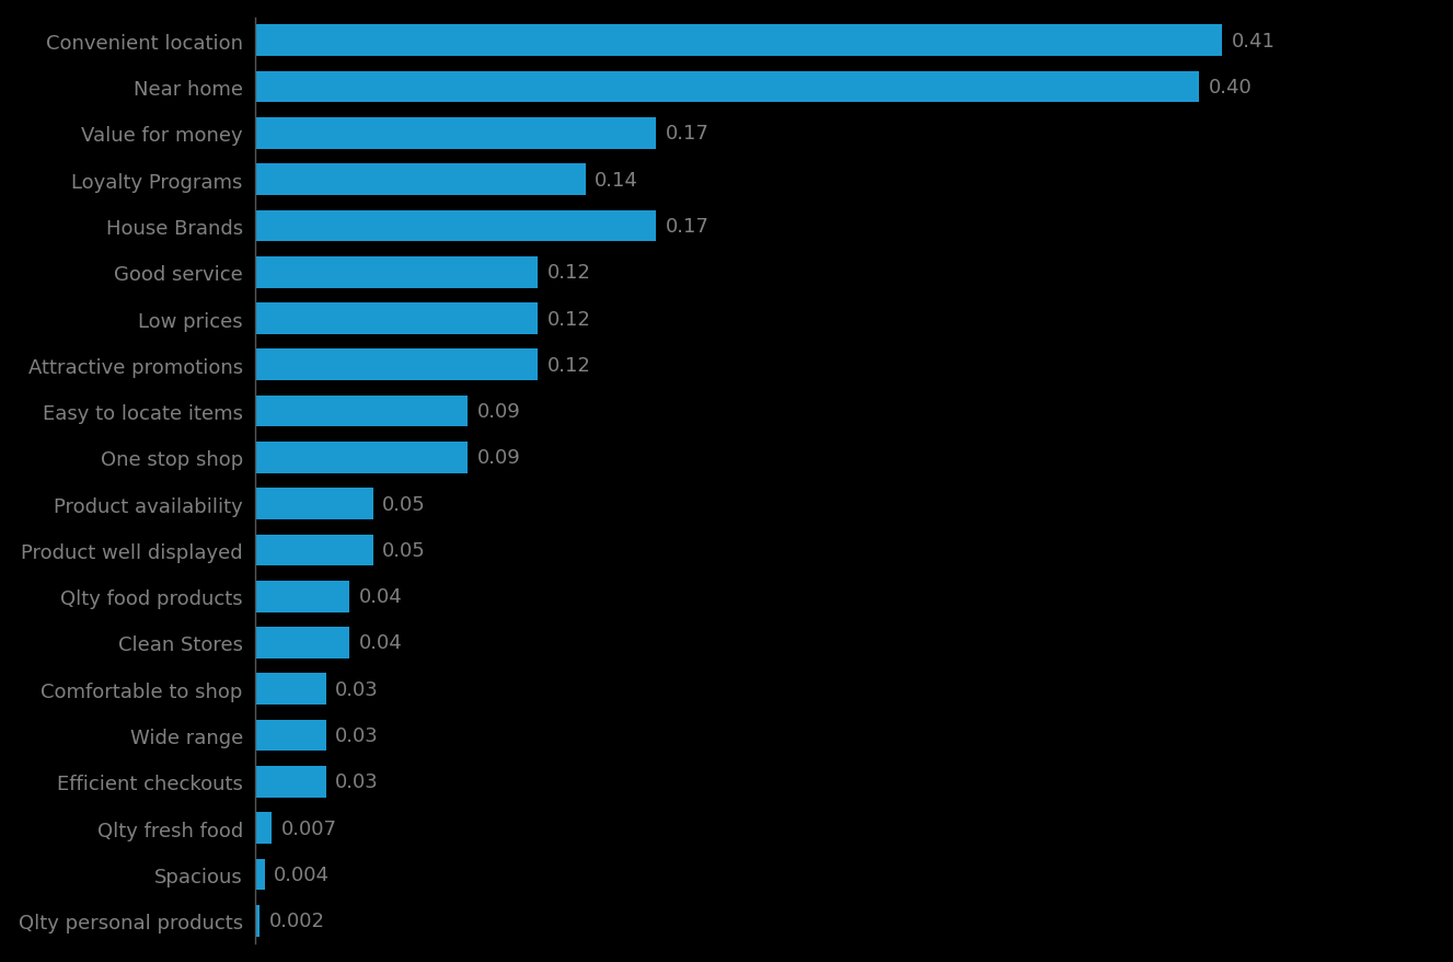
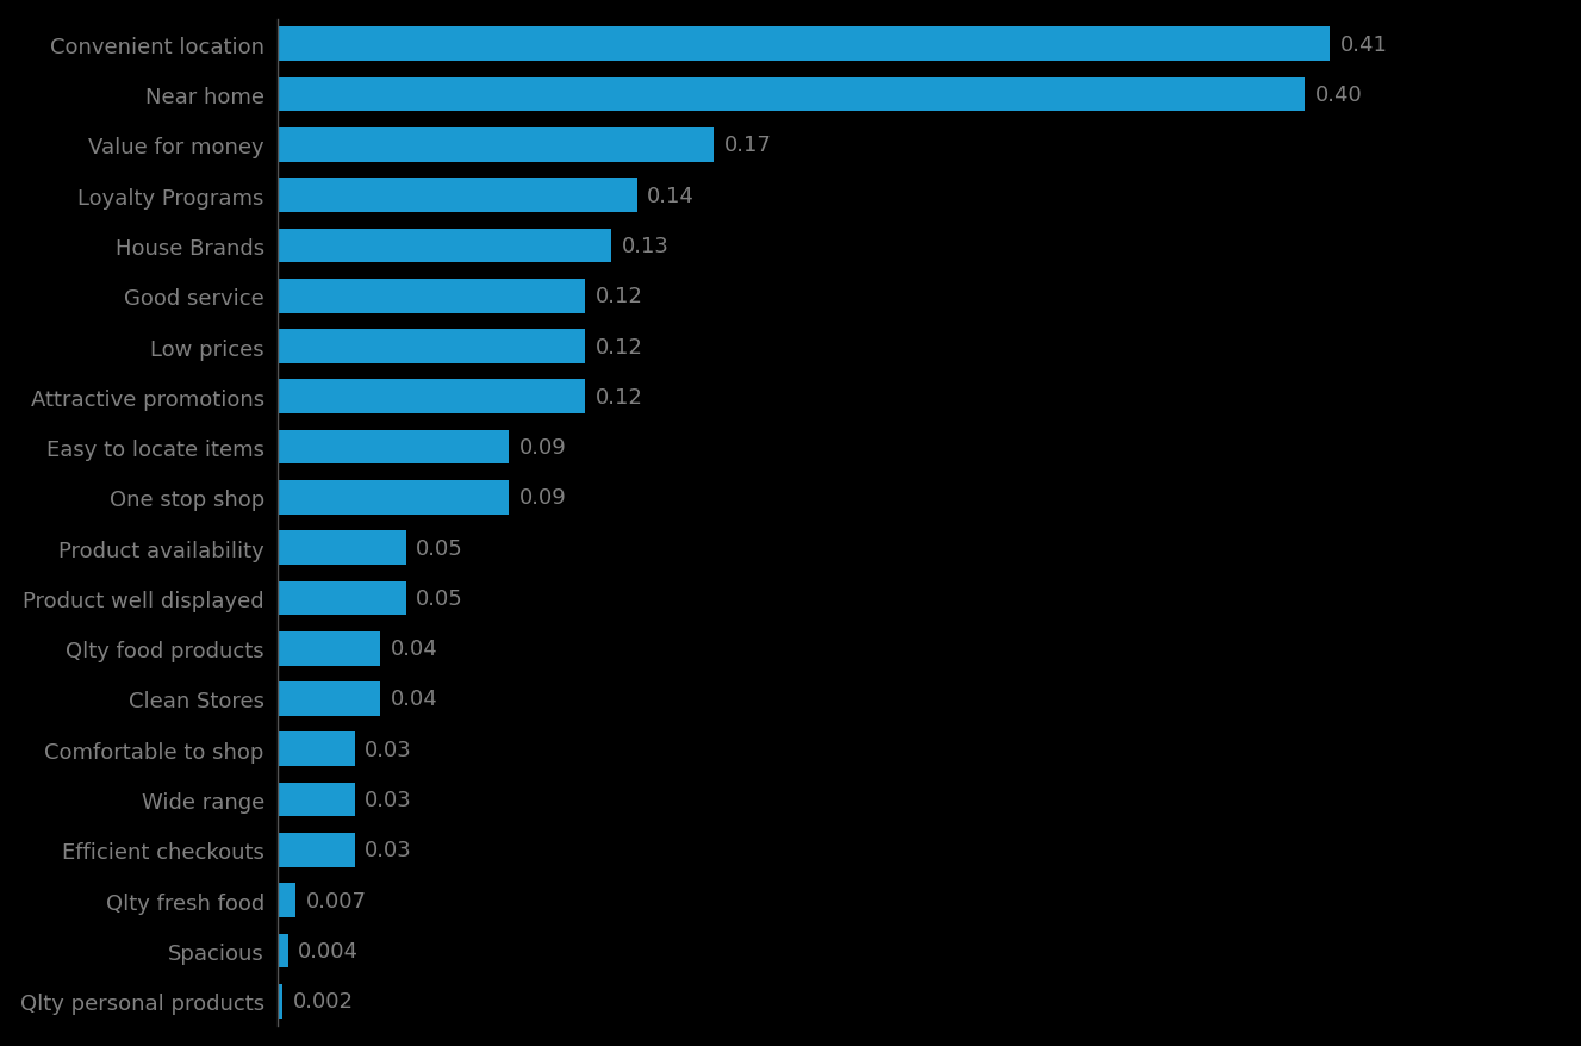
House Brands: 0.17 -> 0.13
